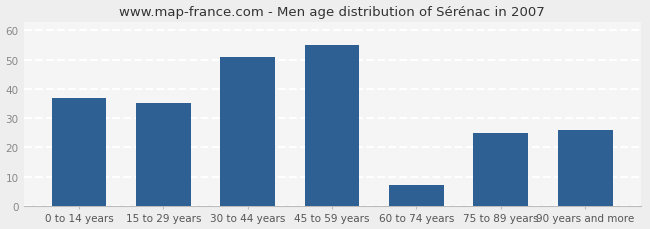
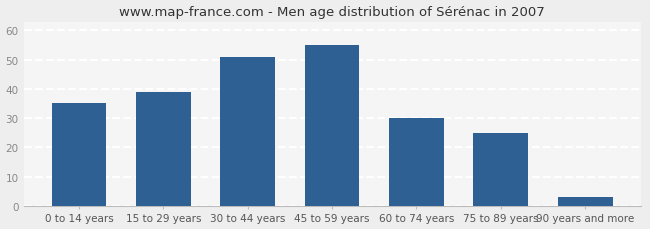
0 to 14 years: 37 -> 35
15 to 29 years: 35 -> 39
60 to 74 years: 7 -> 30
90 years and more: 26 -> 3
